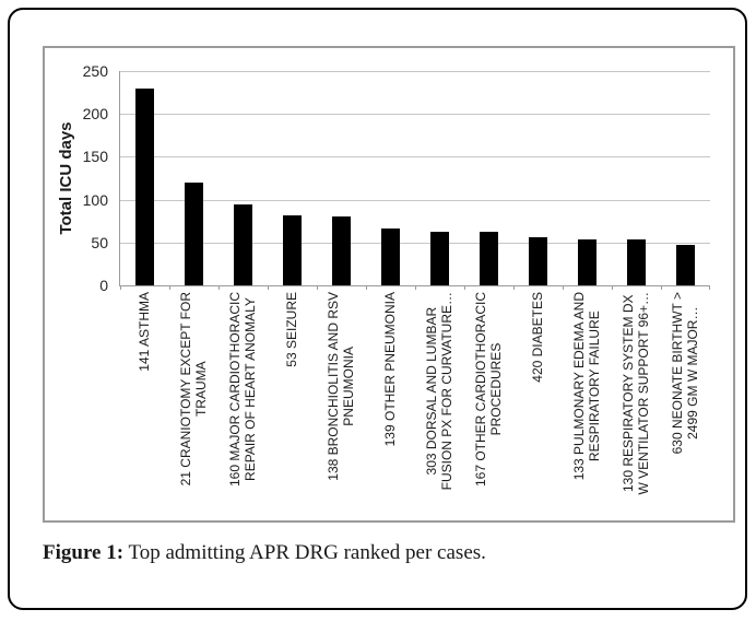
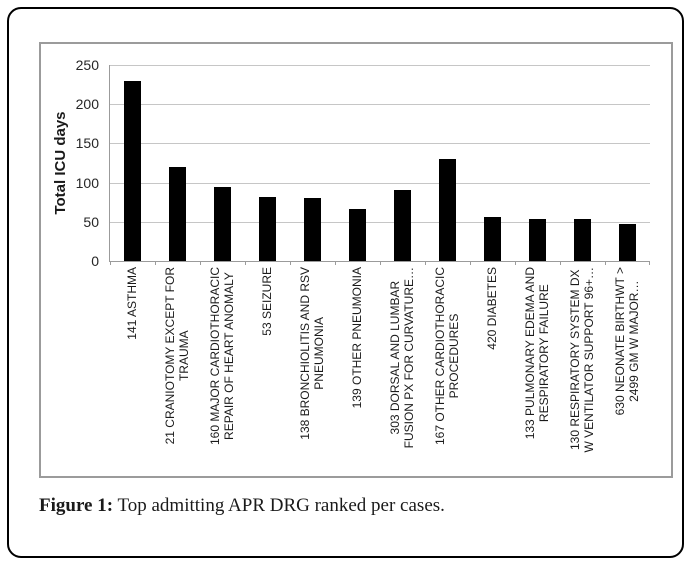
303 DORSAL AND LUMBAR FUSION PX FOR CURVATURE…: 60 -> 90
167 OTHER CARDIOTHORACIC PROCEDURES: 60 -> 130
